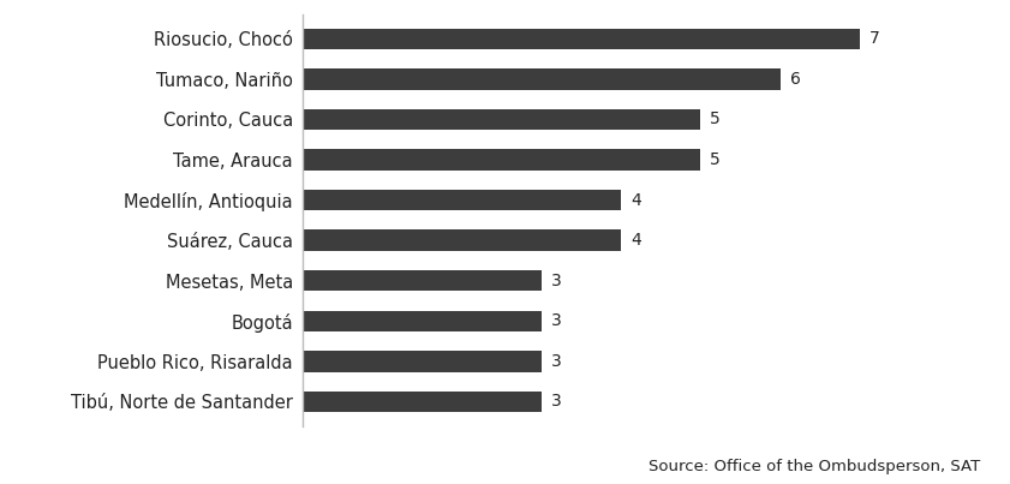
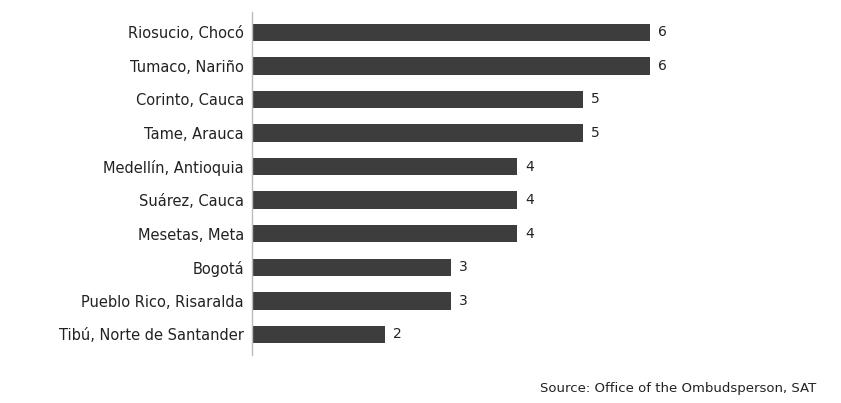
Riosucio, Chocó: 7 -> 6
Mesetas, Meta: 3 -> 4
Tibú, Norte de Santander: 3 -> 2
